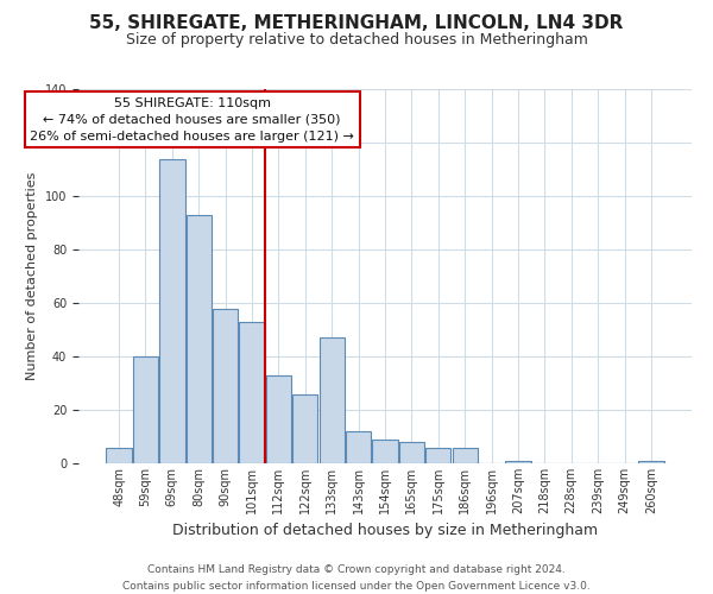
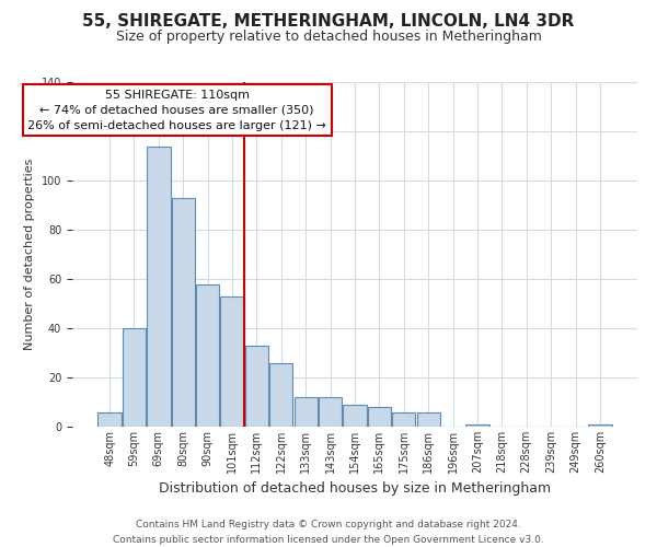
133sqm: 47 -> 12
